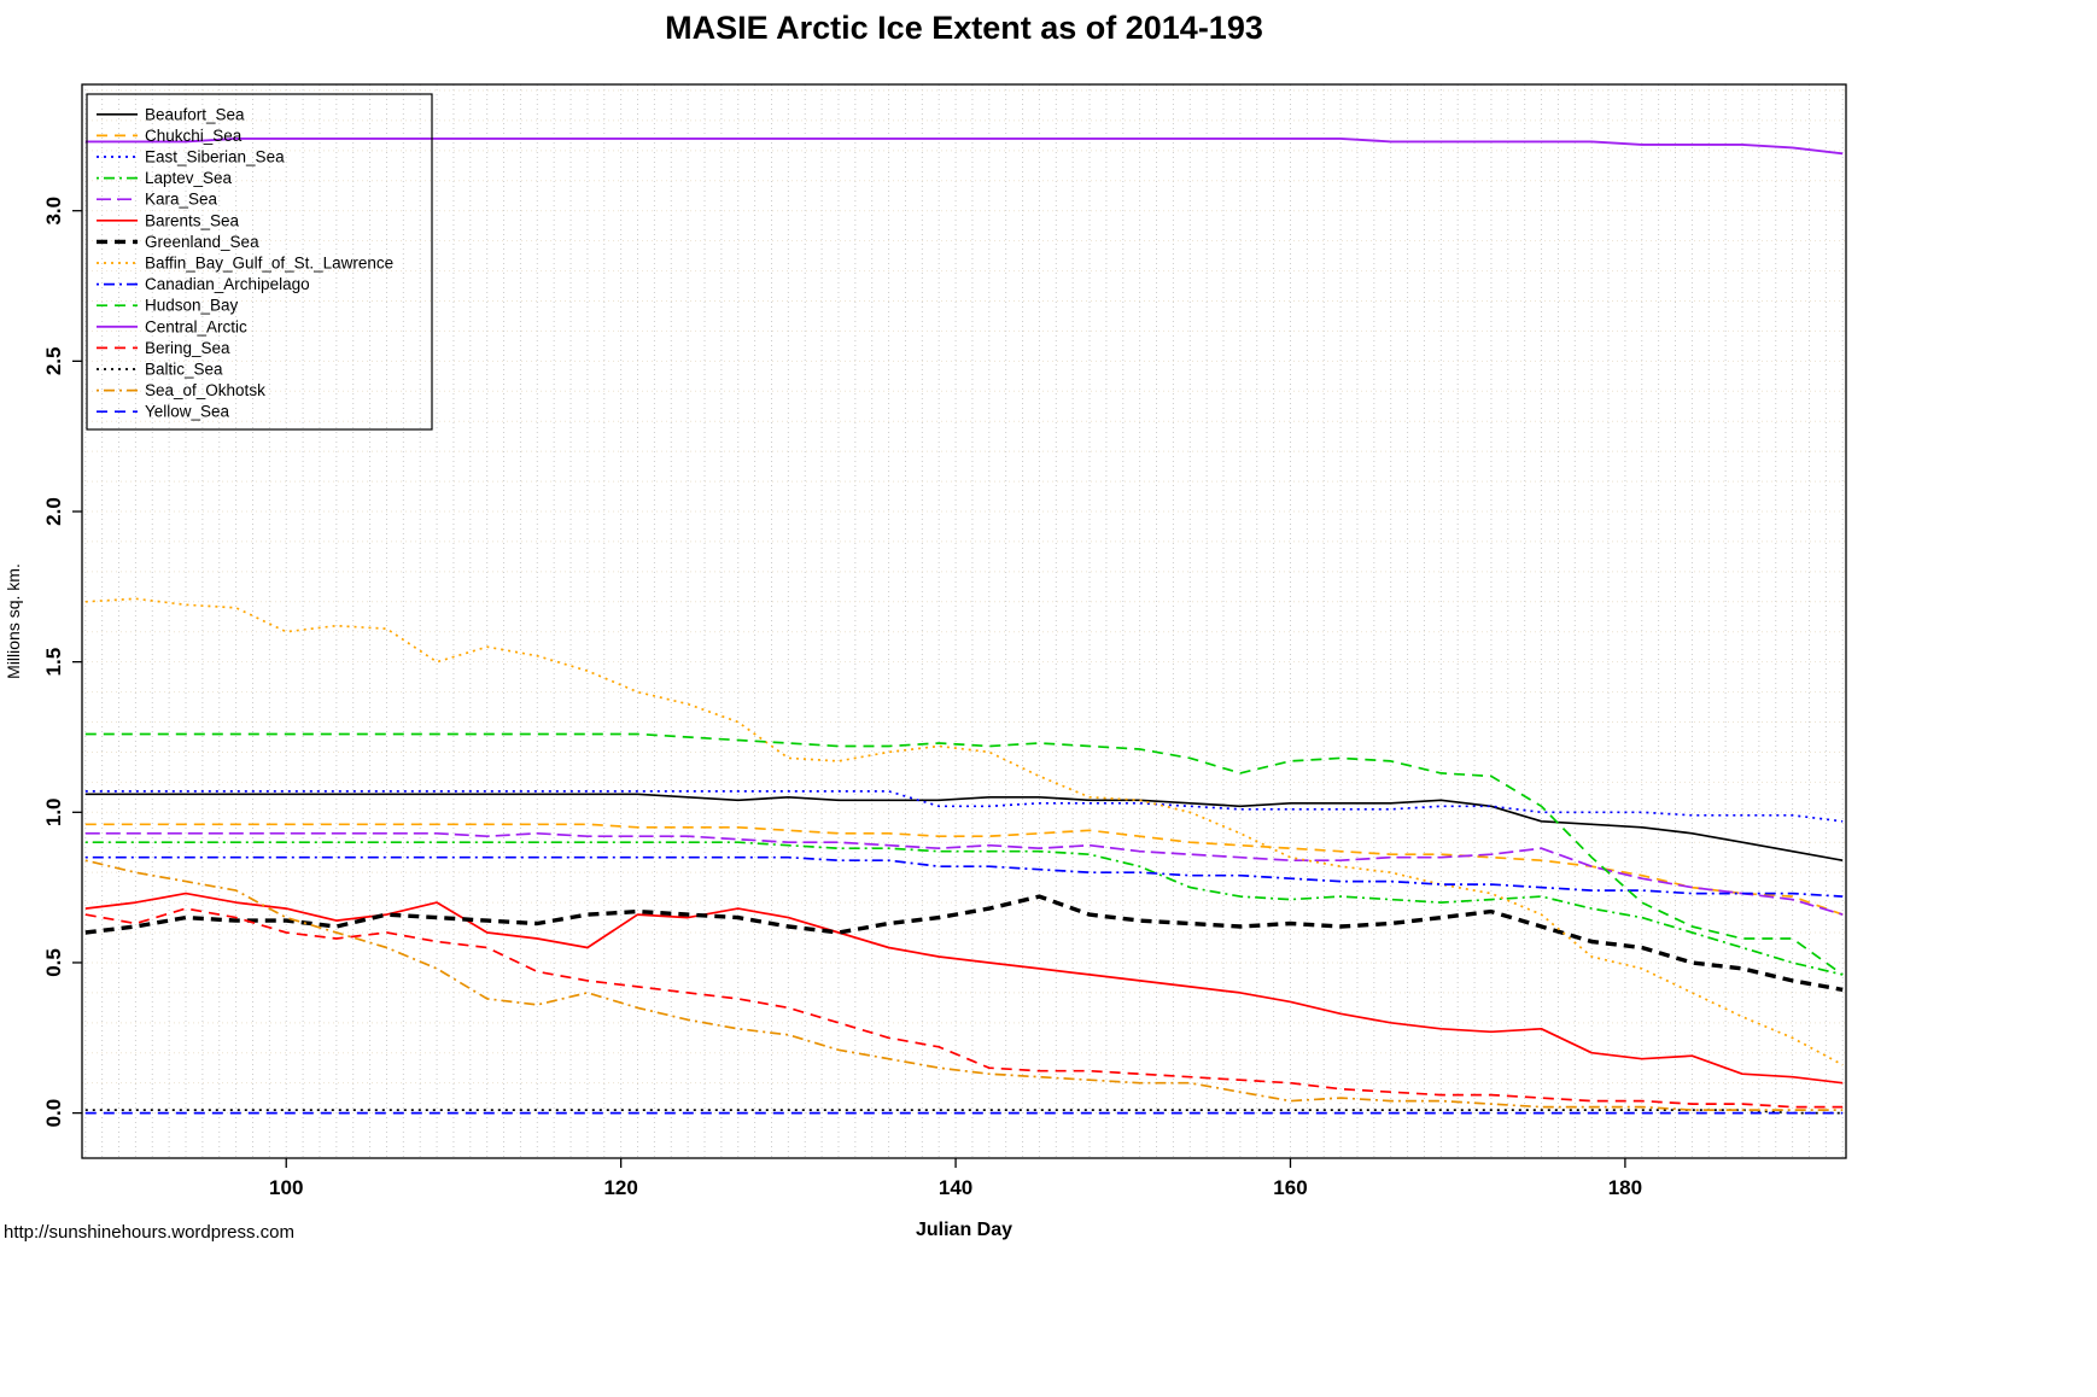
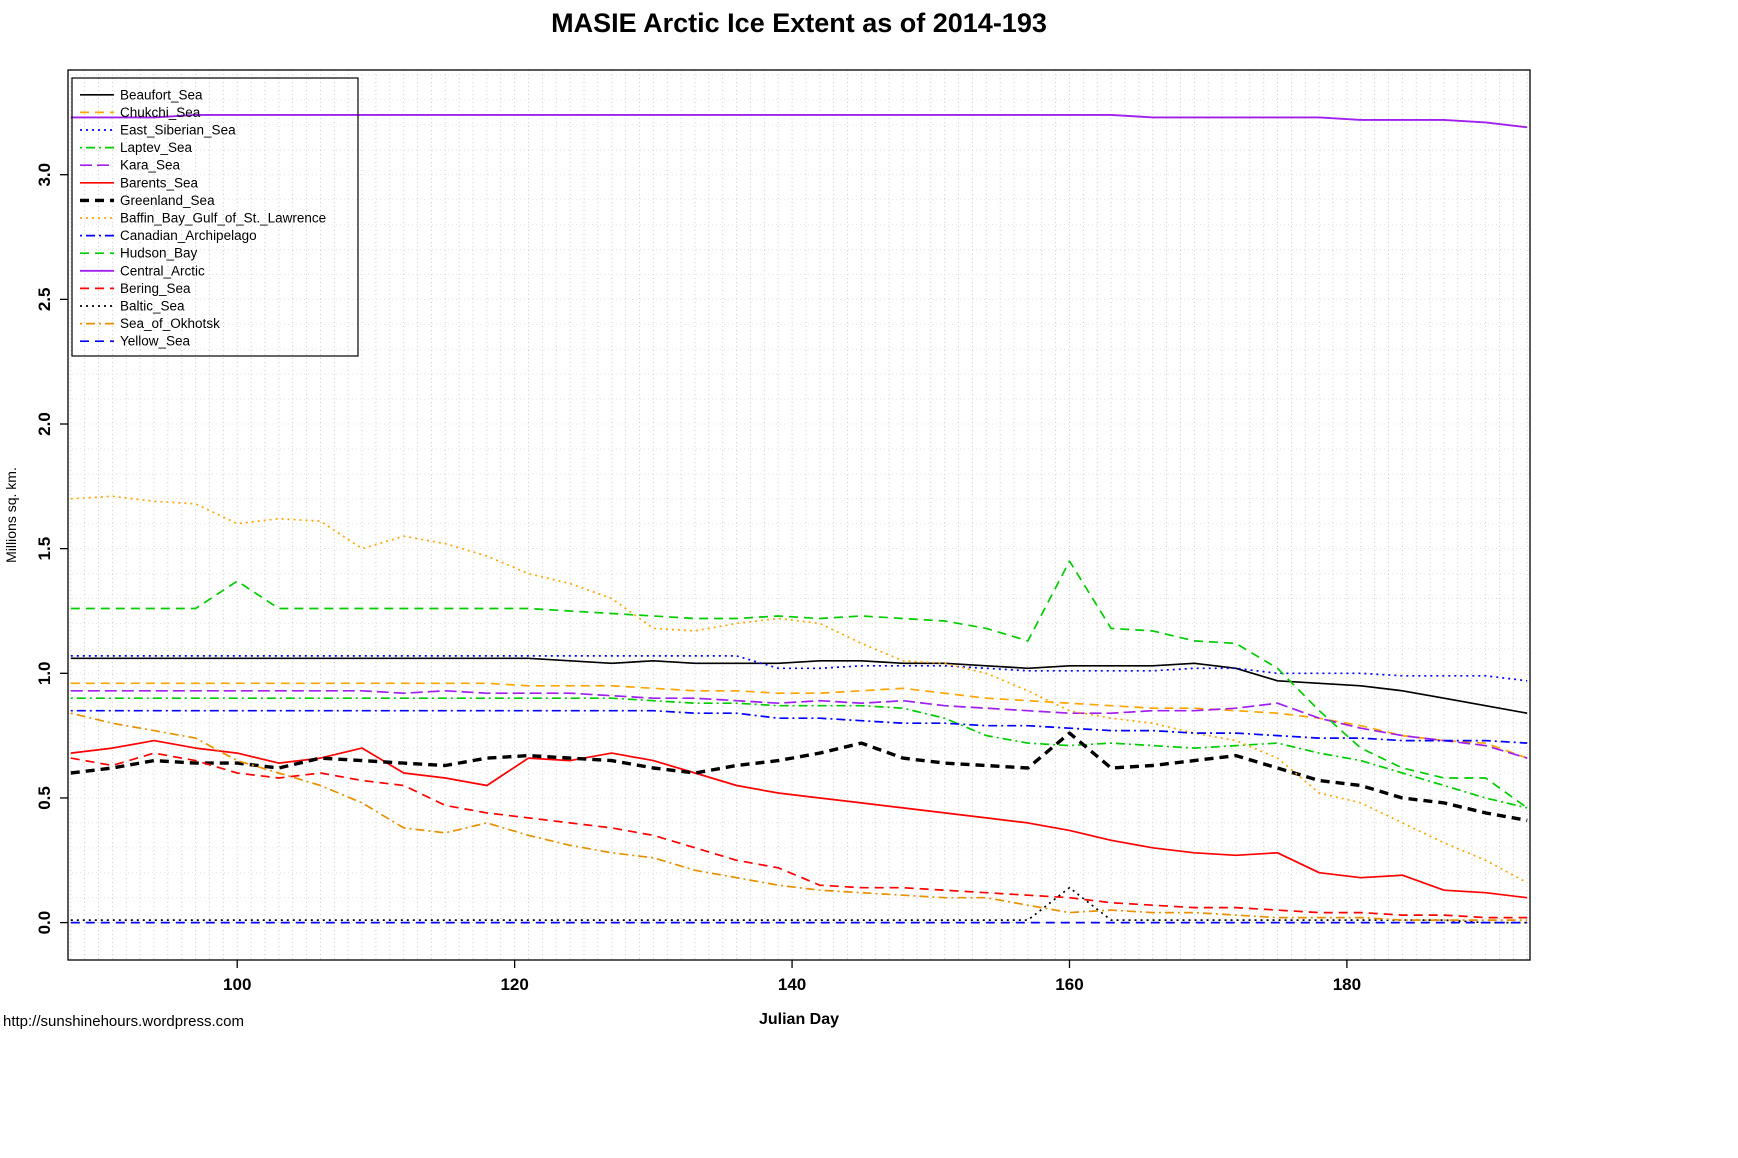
Hudson_Bay/100: 1.26 -> 1.37
Greenland_Sea/160: 0.63 -> 0.76
Hudson_Bay/160: 1.17 -> 1.45
Baltic_Sea/160: 0.01 -> 0.14
